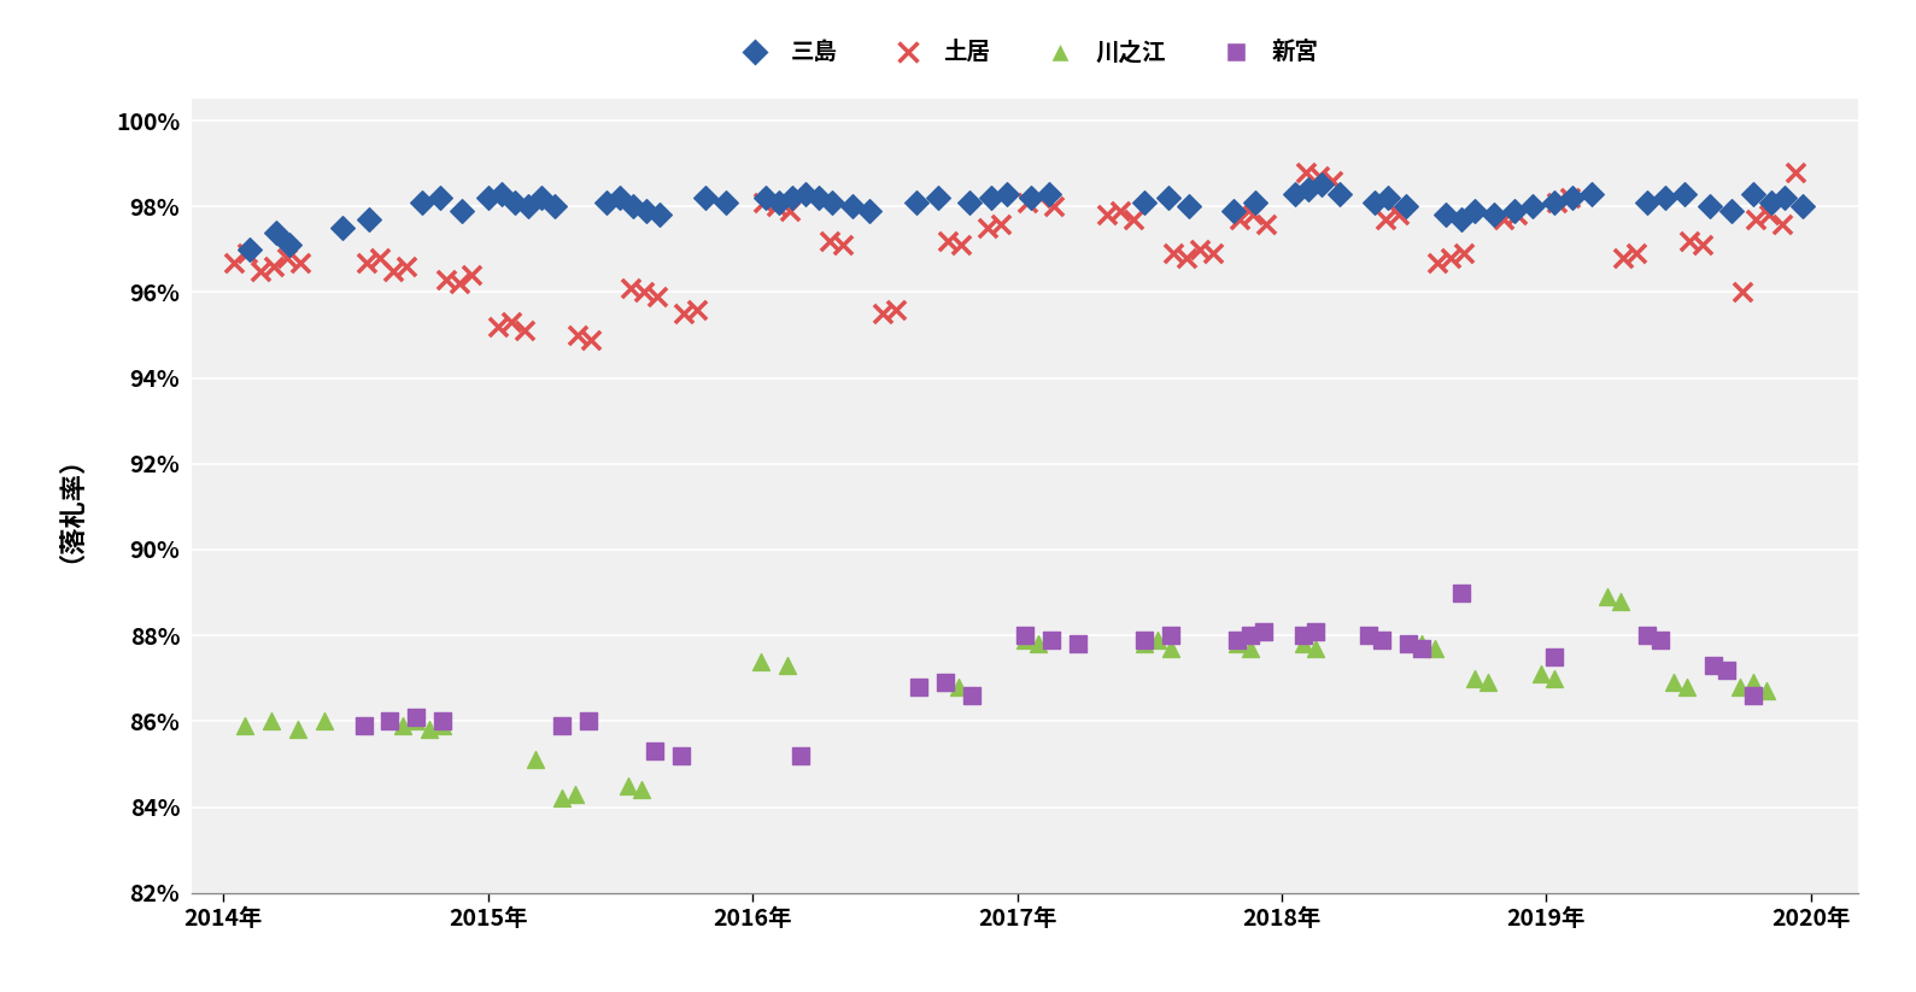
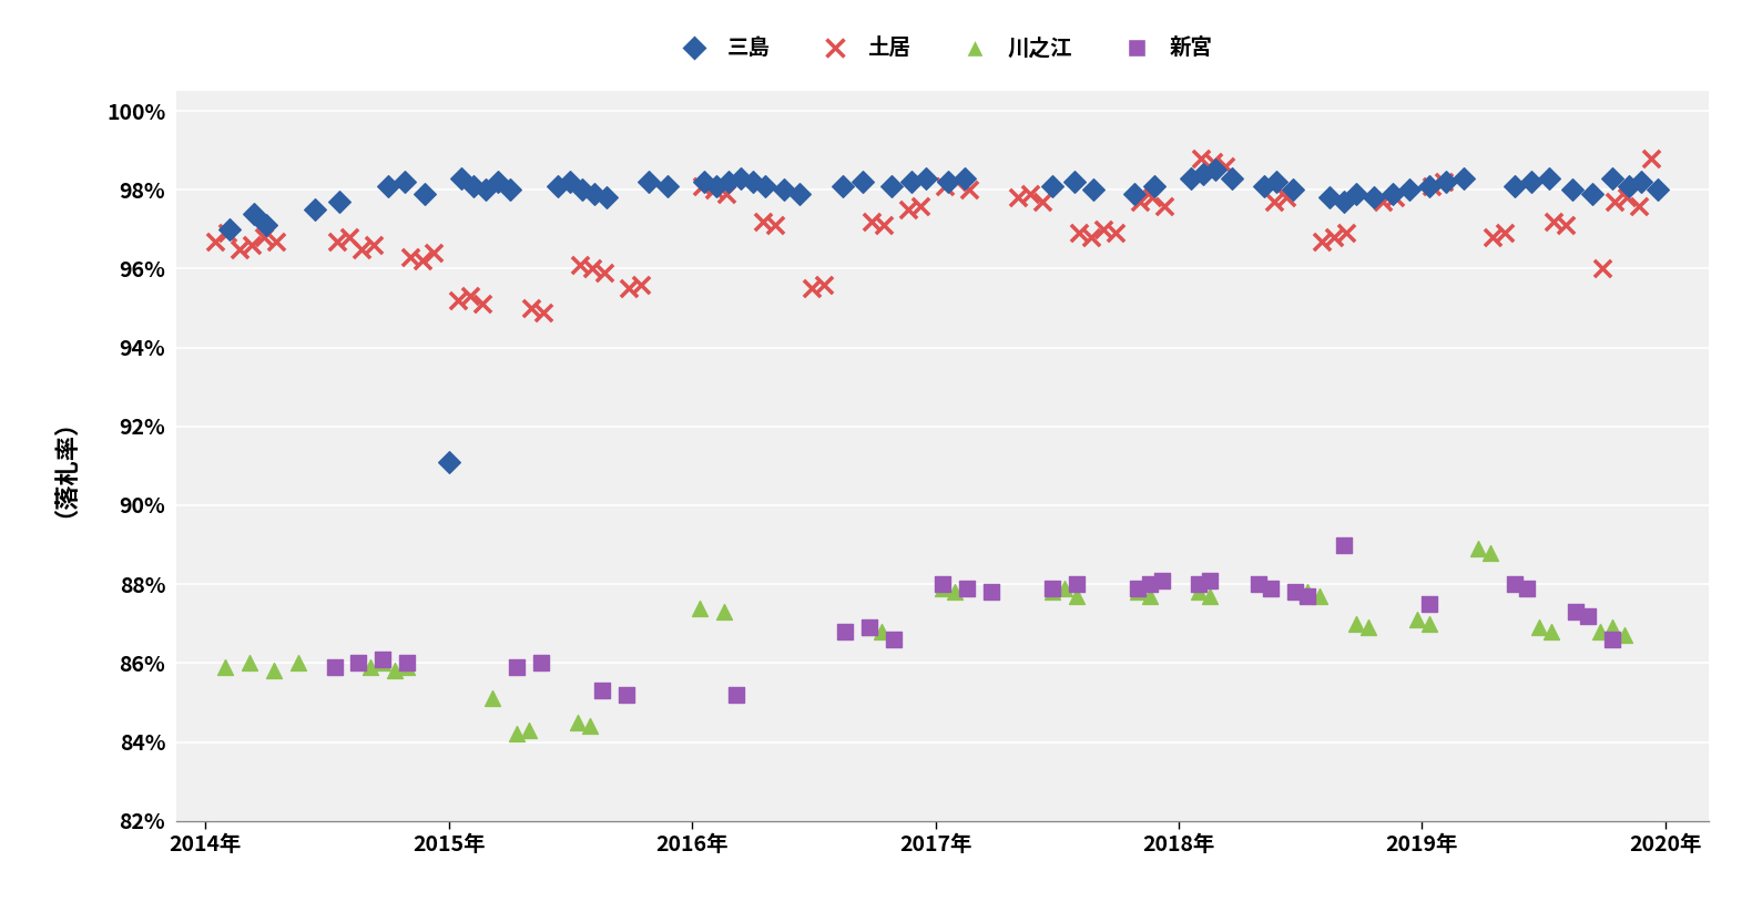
三島/2015年: 98.2% -> 91.1%
